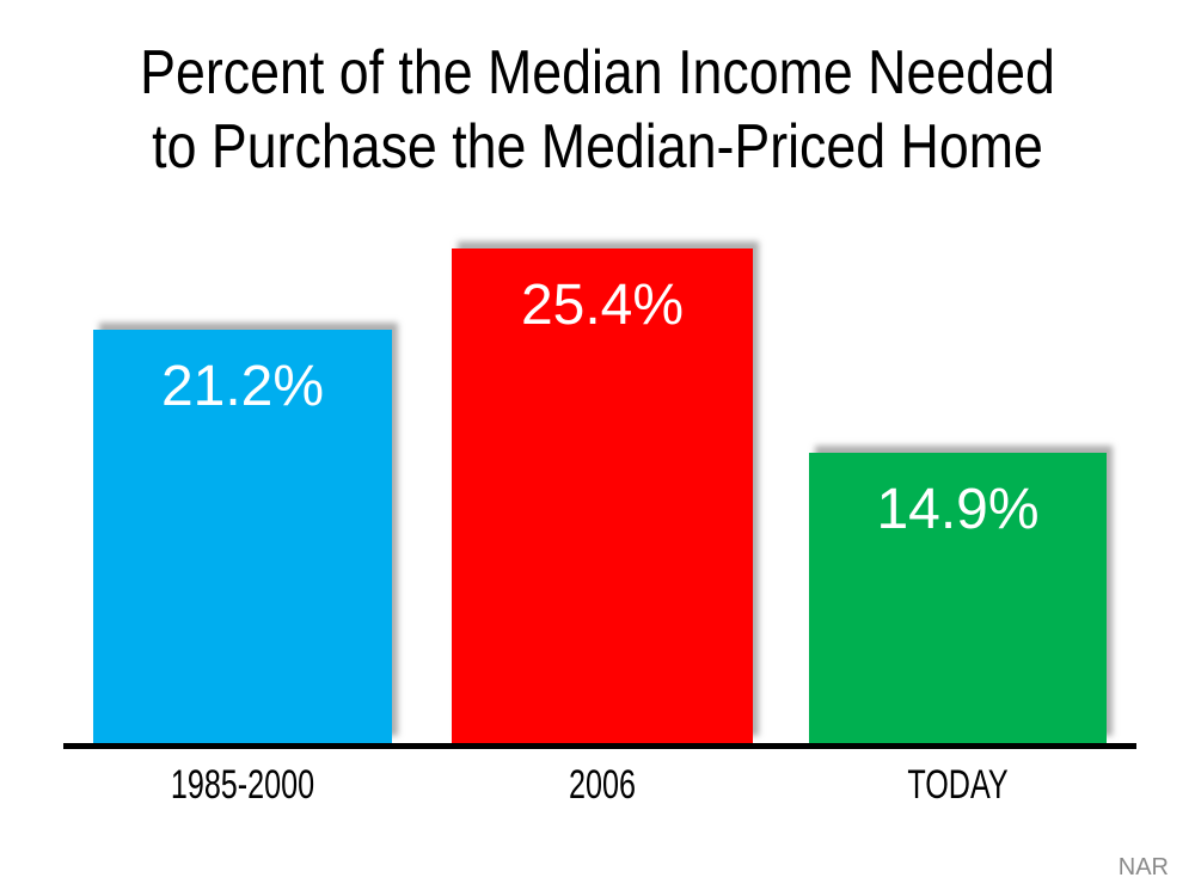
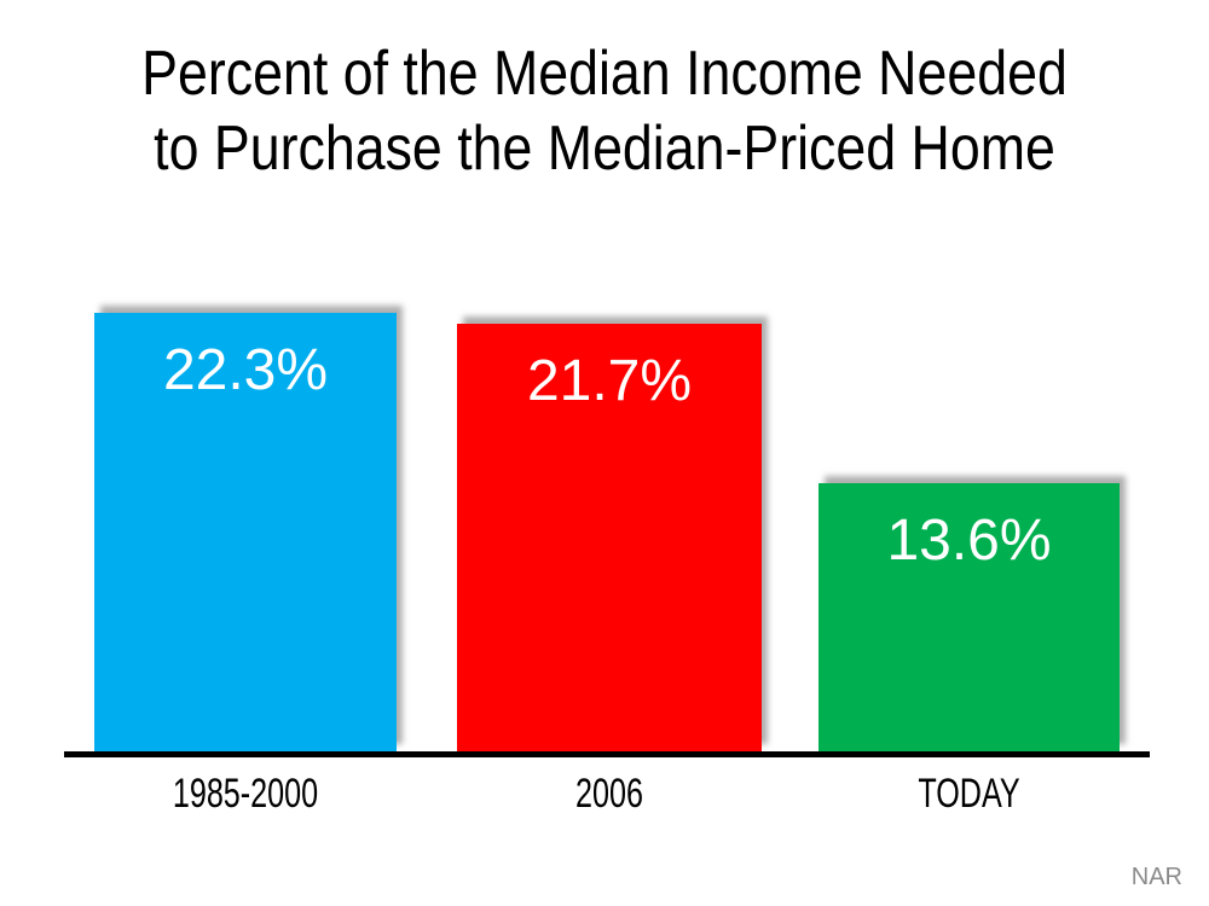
1985-2000: 21.2% -> 22.3%
2006: 25.4% -> 21.7%
TODAY: 14.9% -> 13.6%
